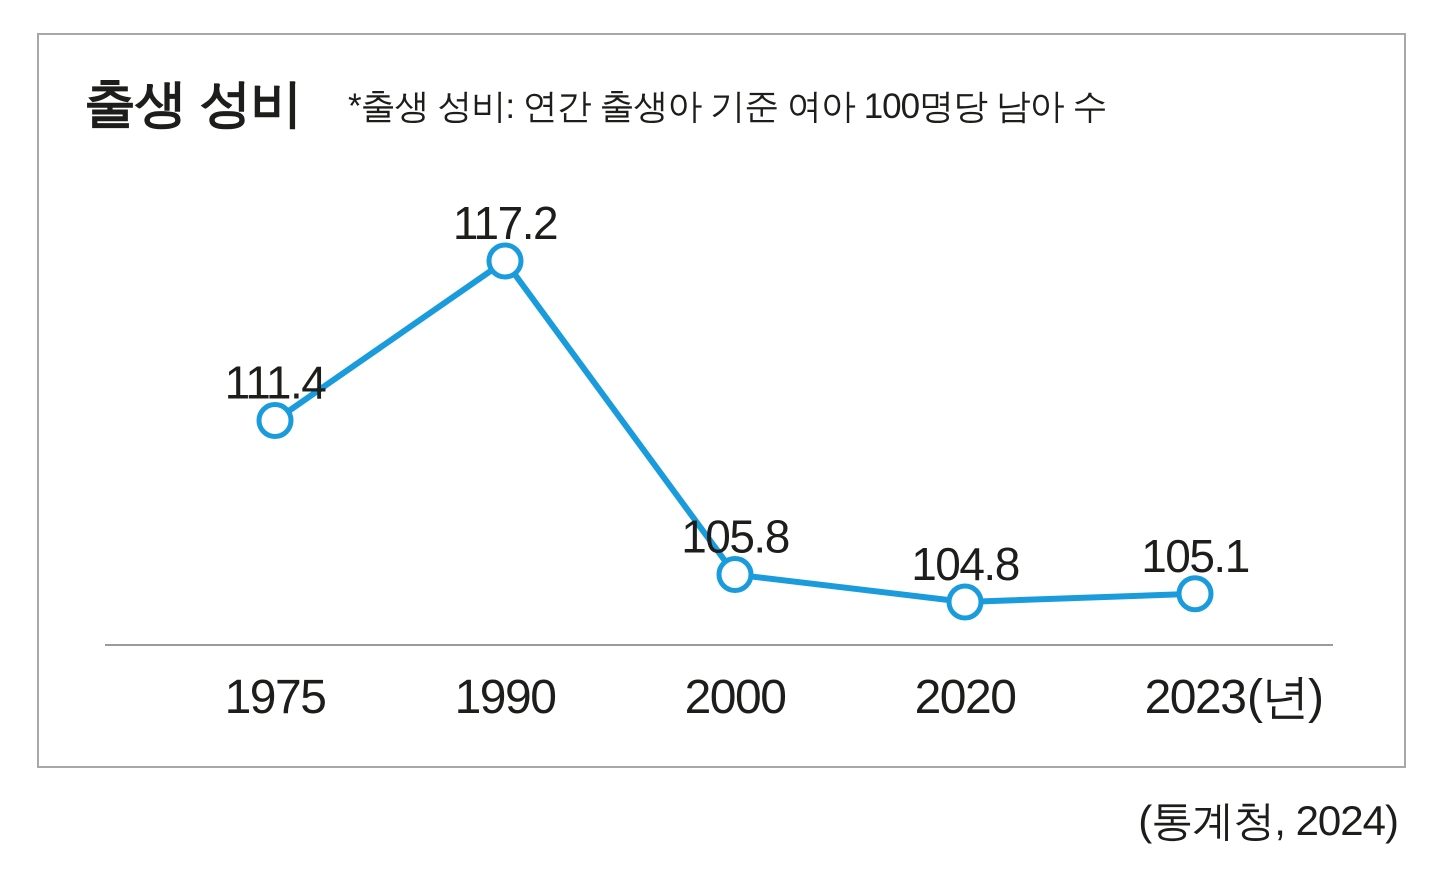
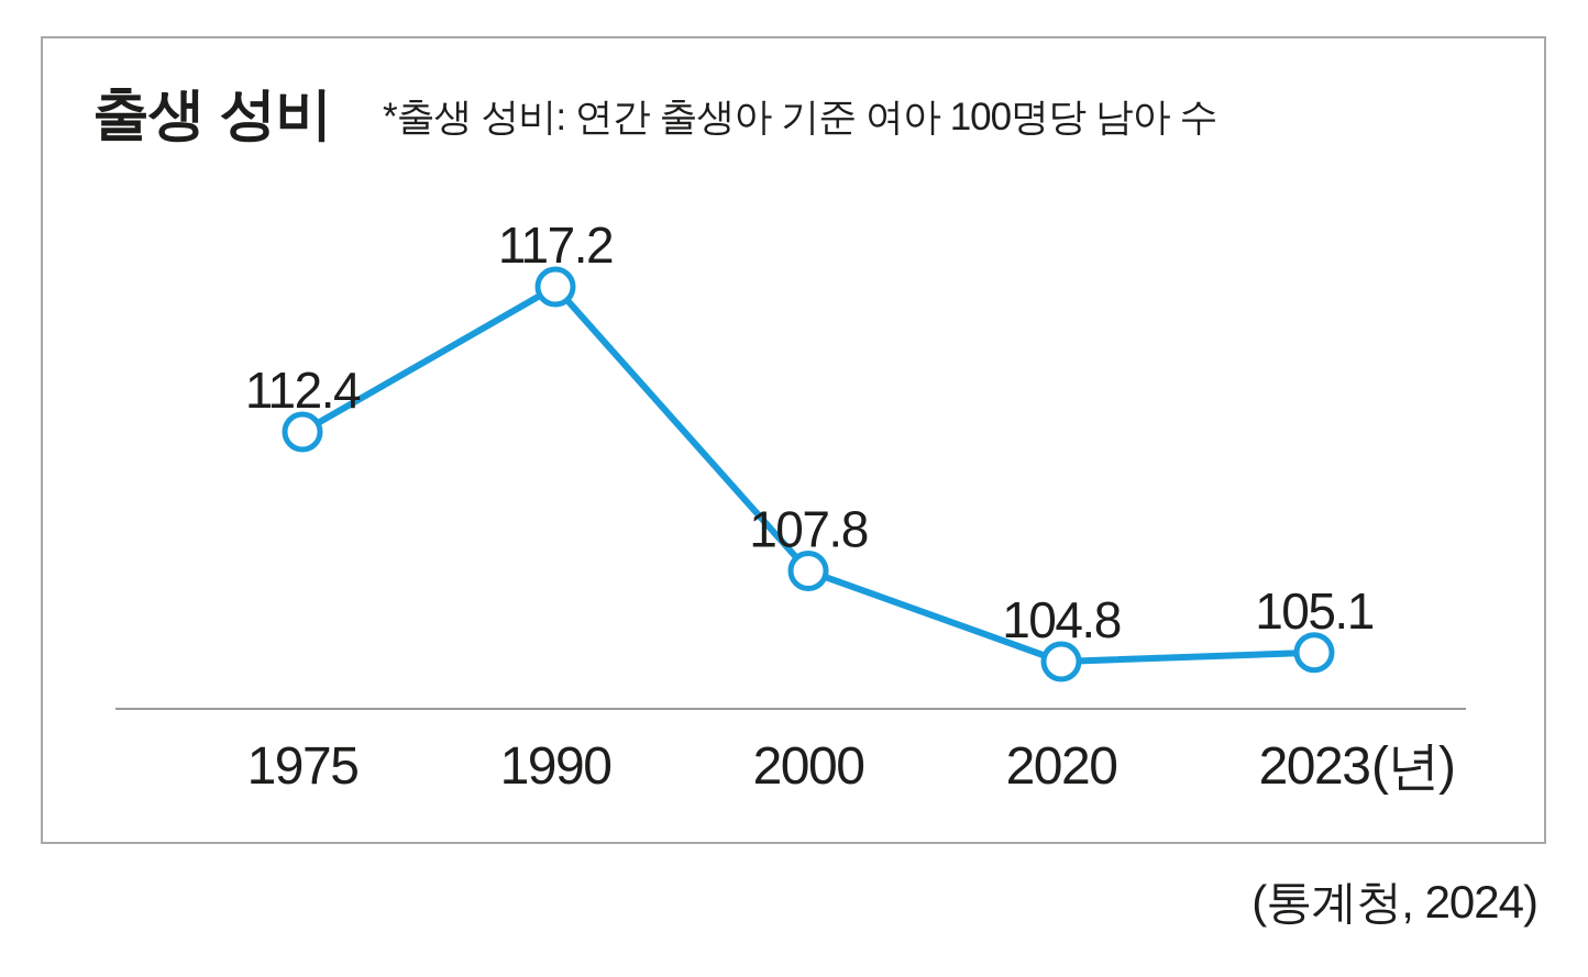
1975: 111.4 -> 112.4
2000: 105.8 -> 107.8
